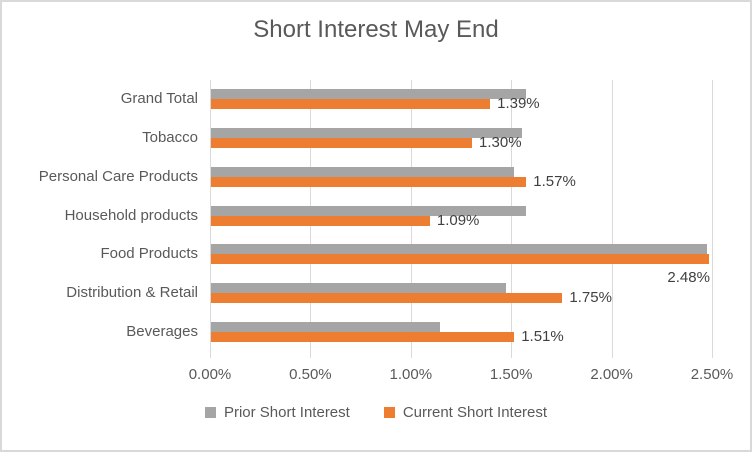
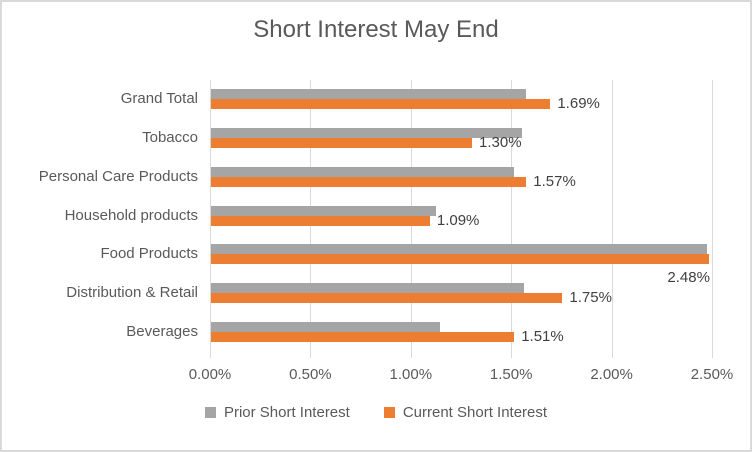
Current Short Interest/Grand Total: 1.39% -> 1.69%
Prior Short Interest/Household products: 1.57% -> 1.12%
Prior Short Interest/Distribution & Retail: 1.47% -> 1.56%
